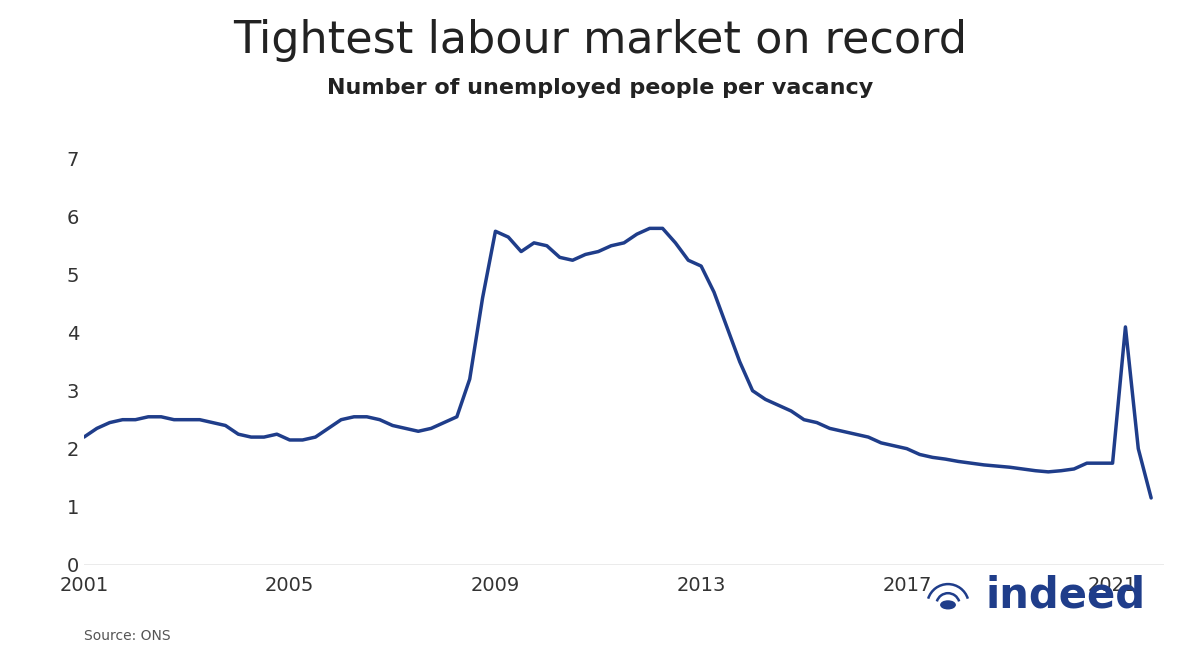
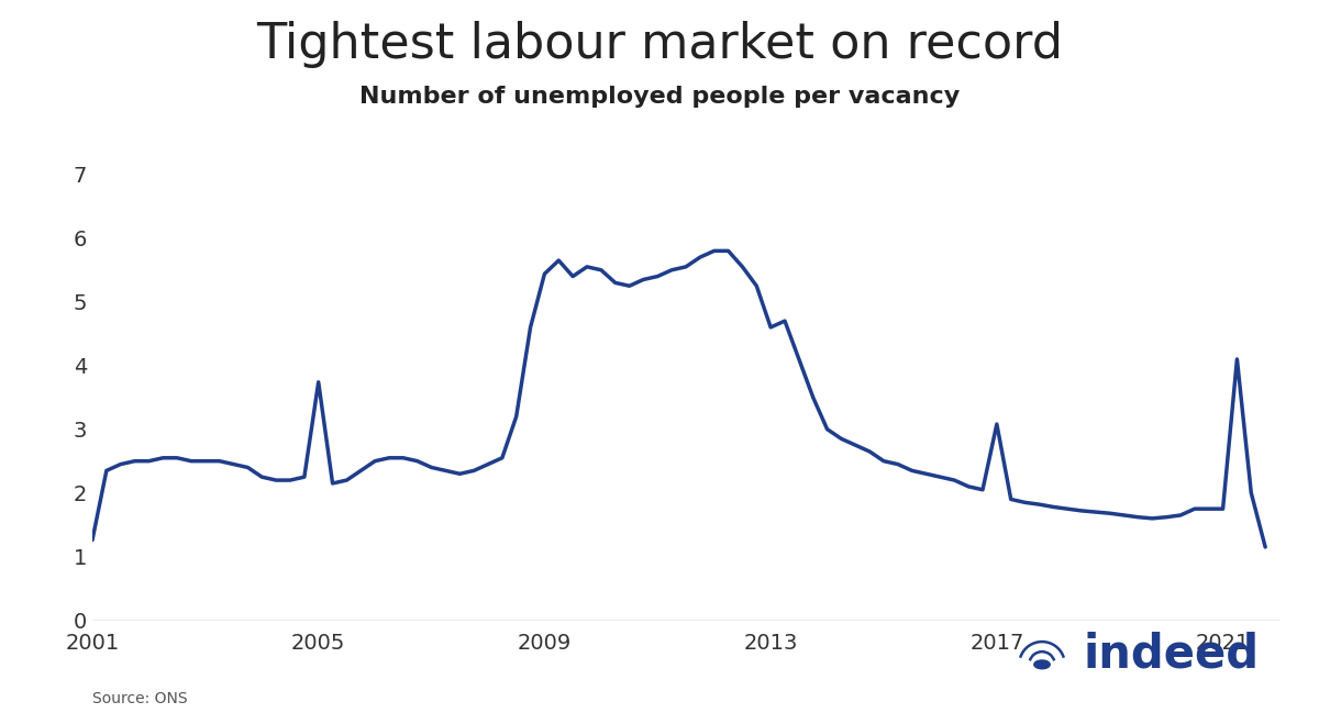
2001: 2.20 -> 1.26
2005: 2.15 -> 3.74
2009: 5.75 -> 5.44
2013: 5.15 -> 4.60
2017: 2.00 -> 3.08
